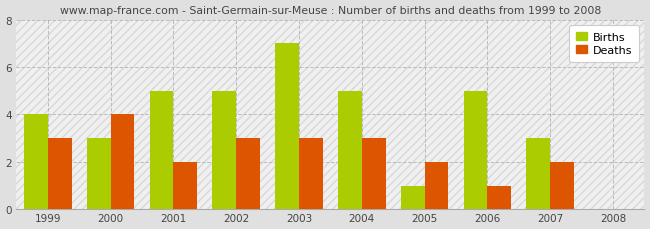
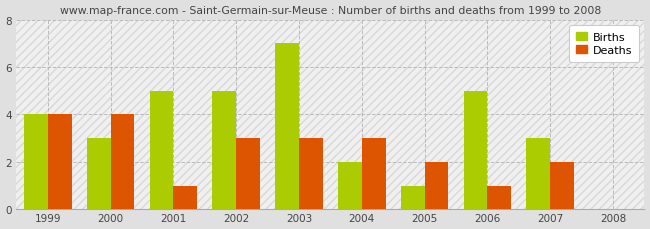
Deaths/1999: 3 -> 4
Deaths/2001: 2 -> 1
Births/2004: 5 -> 2
